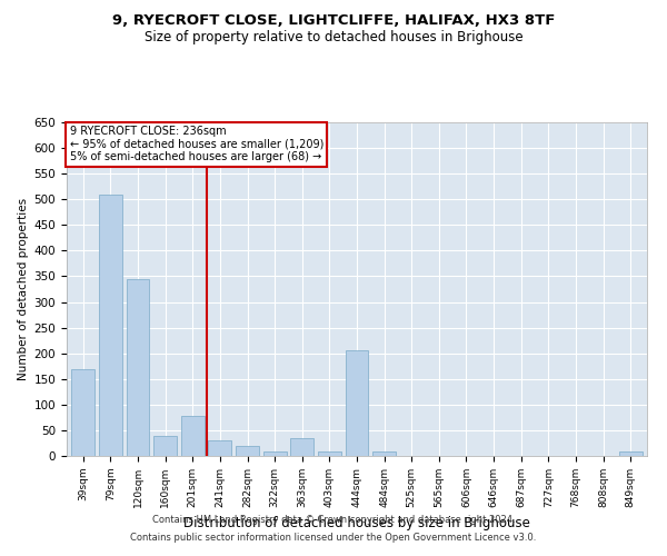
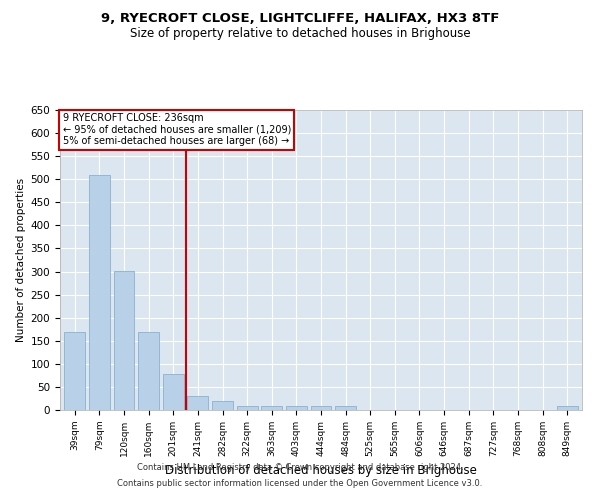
120sqm: 345 -> 302
160sqm: 40 -> 168
363sqm: 35 -> 8
444sqm: 205 -> 8
